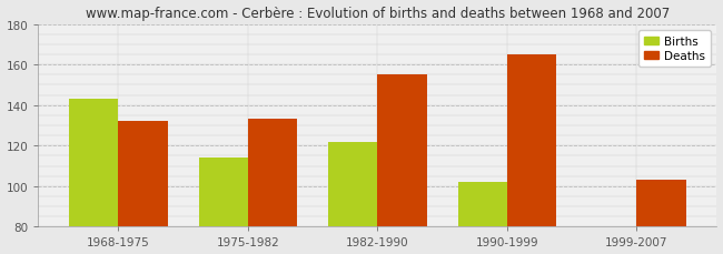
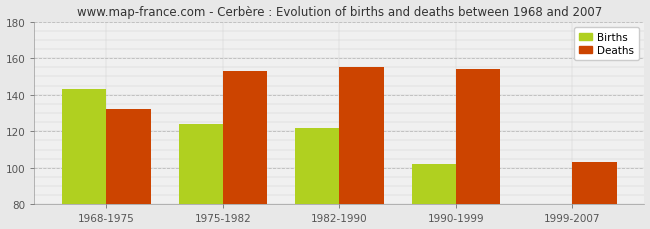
Births/1975-1982: 114 -> 124
Deaths/1975-1982: 133 -> 153
Deaths/1990-1999: 165 -> 154
